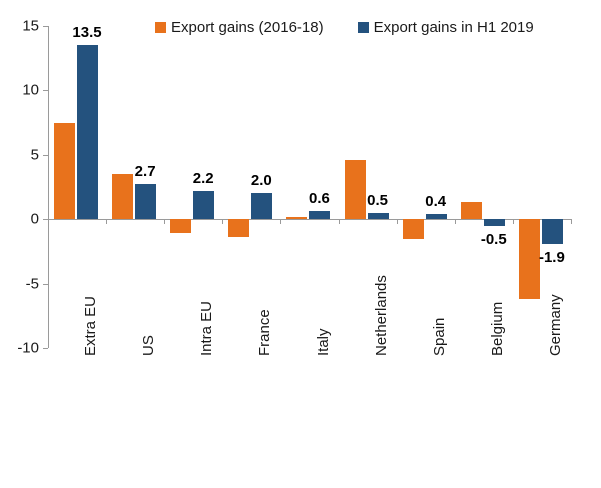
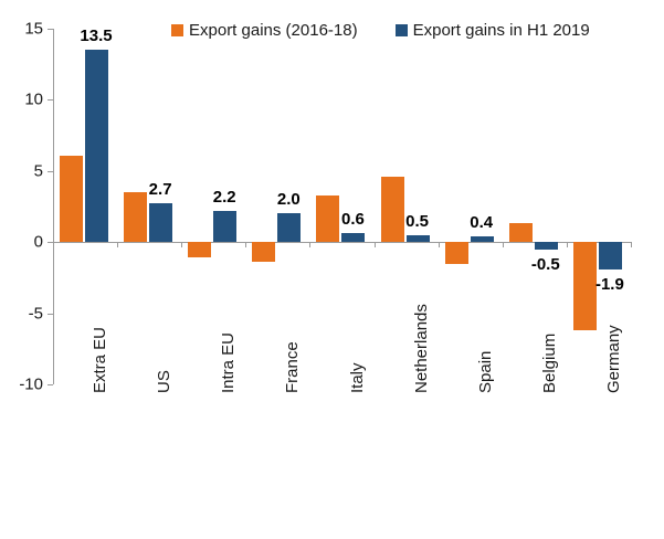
Export gains (2016-18)/Extra EU: 7.5 -> 6.1
Export gains (2016-18)/Italy: 0.2 -> 3.3
